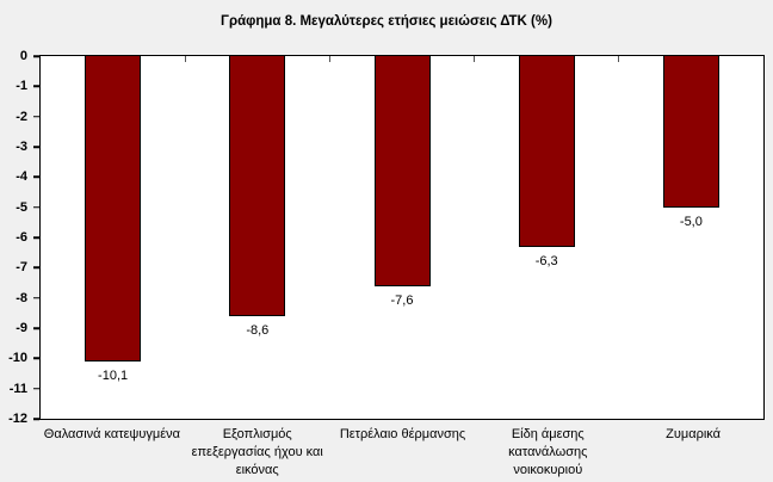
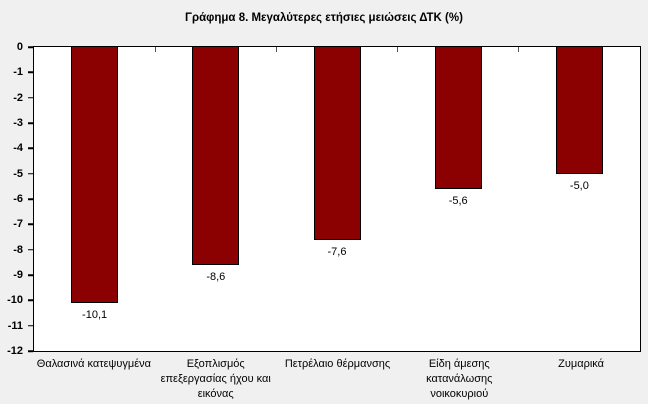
Είδη άμεσης κατανάλωσης νοικοκυριού: -6,3 -> -5,6
